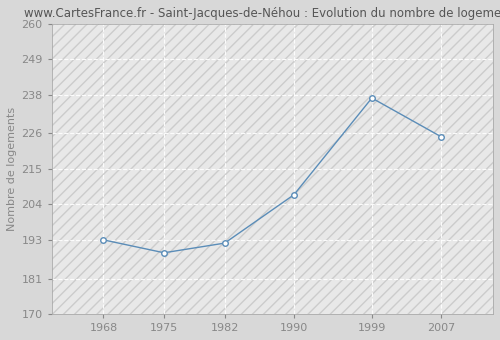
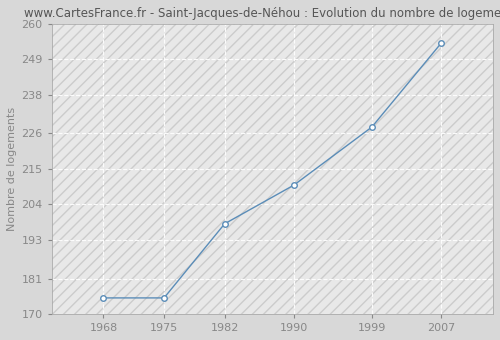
1968: 193 -> 175
1975: 189 -> 175
1982: 192 -> 198
1990: 207 -> 210
1999: 237 -> 228
2007: 225 -> 254
